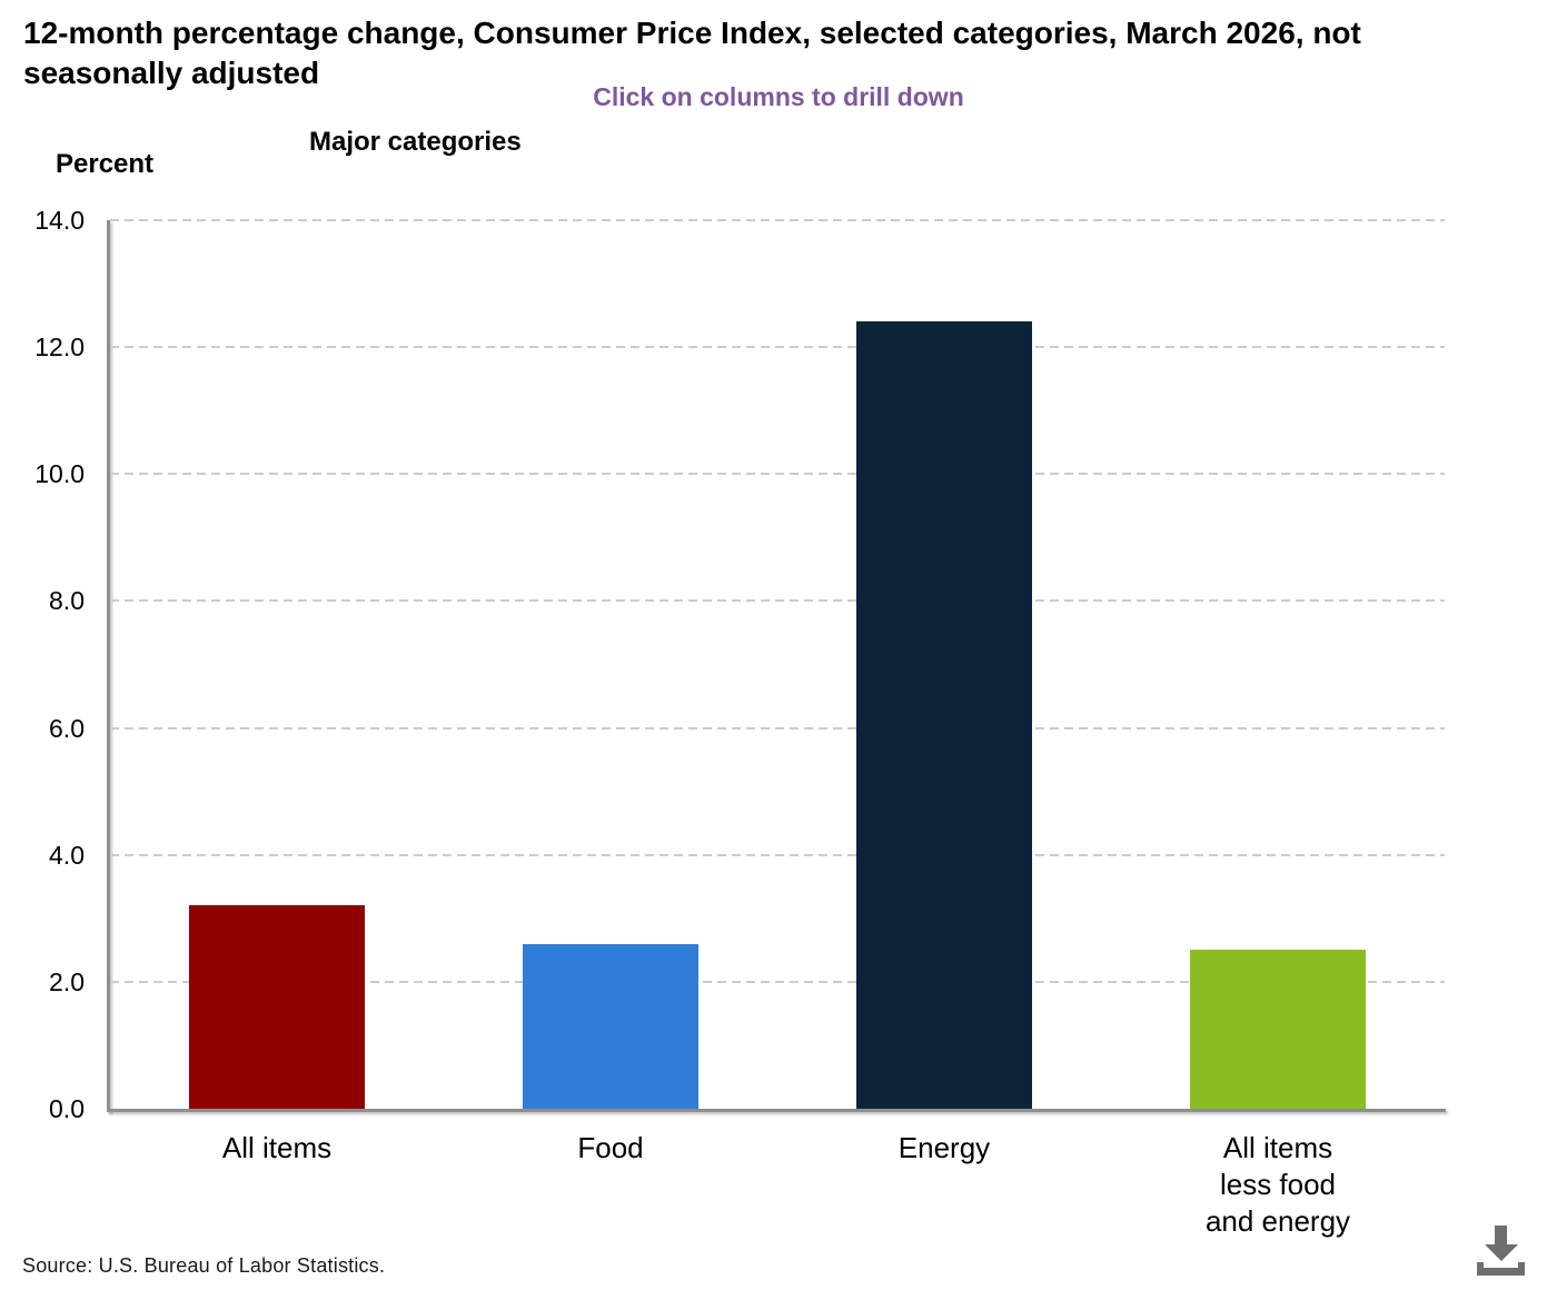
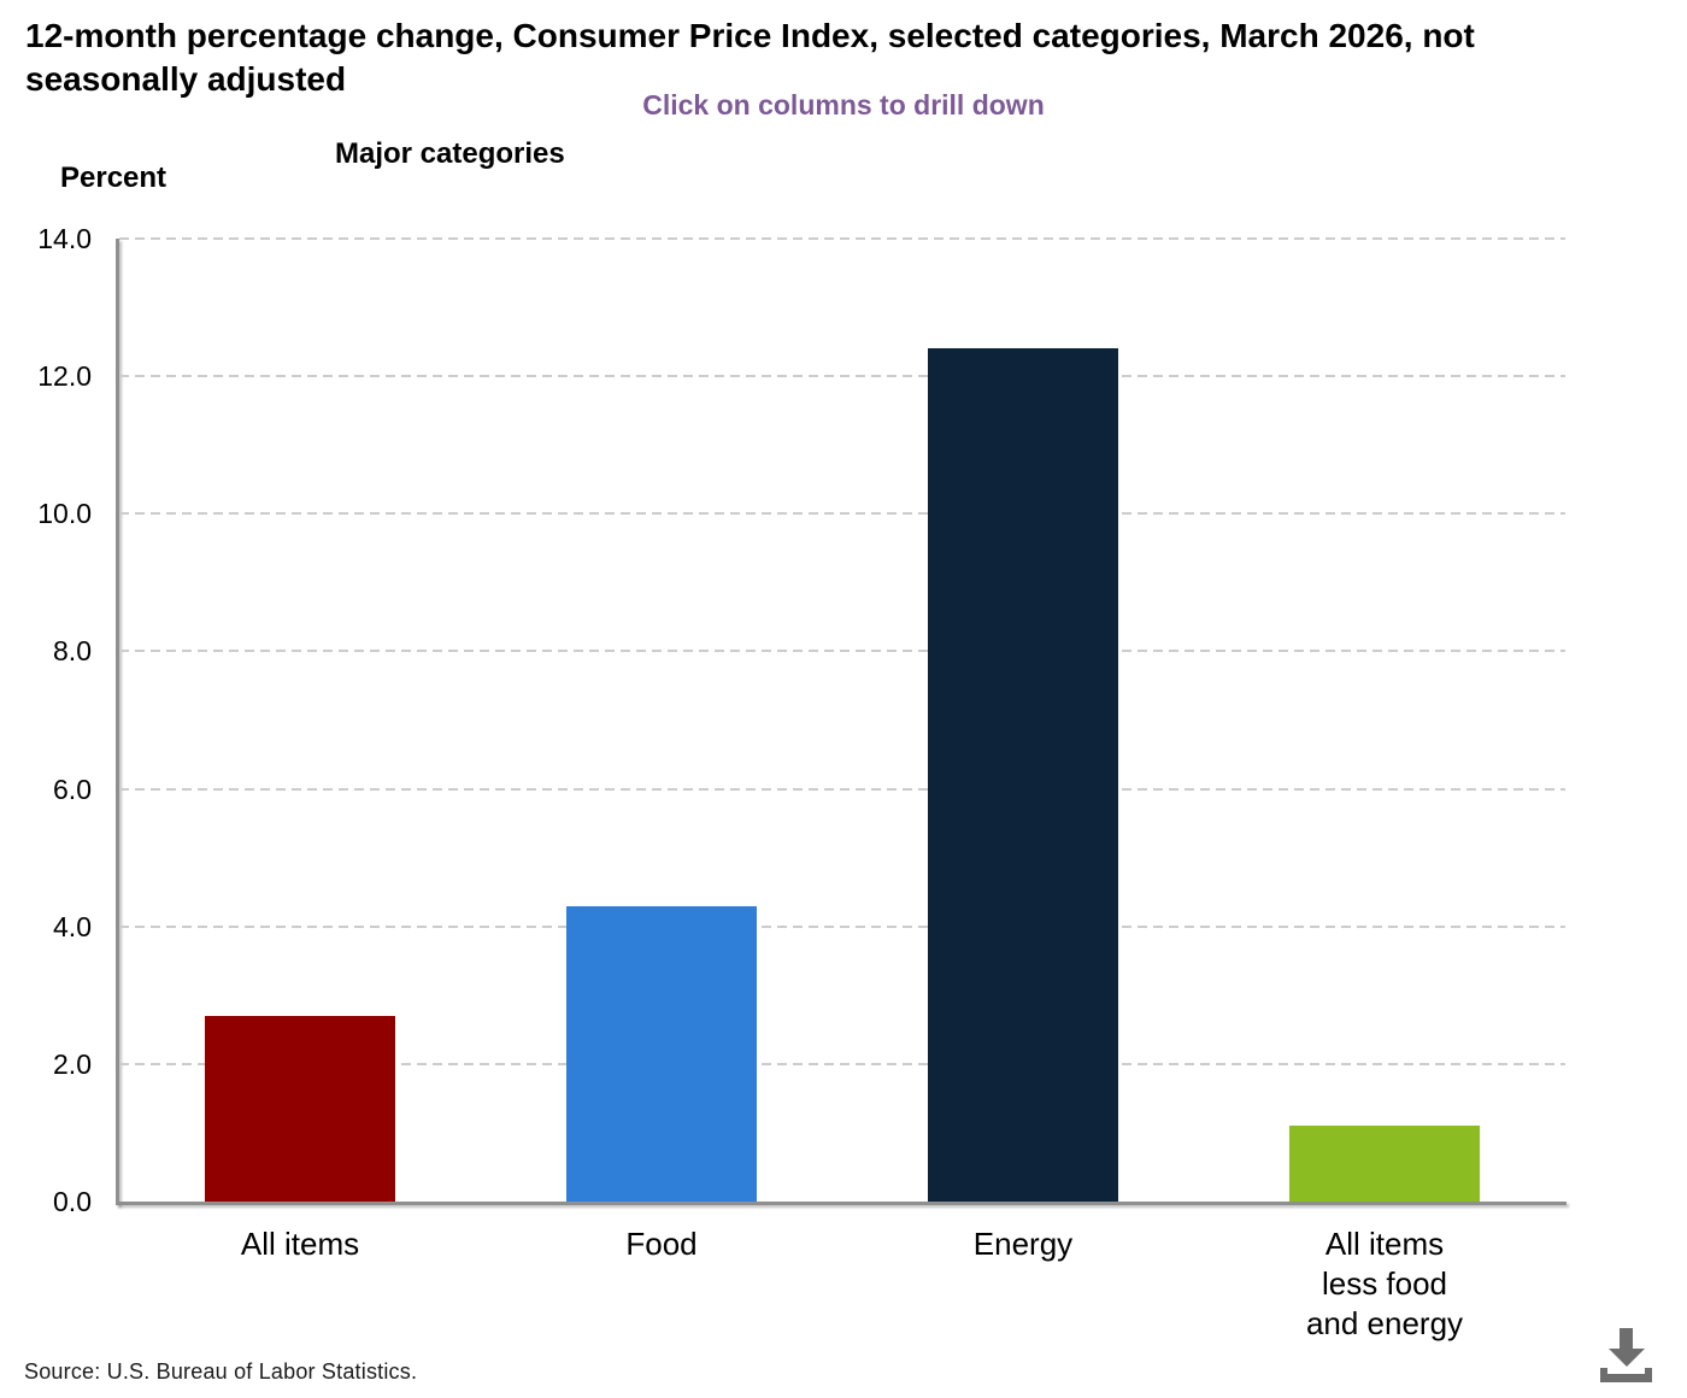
All items: 3.2 -> 2.7
Food: 2.6 -> 4.3
All items less food and energy: 2.5 -> 1.1
